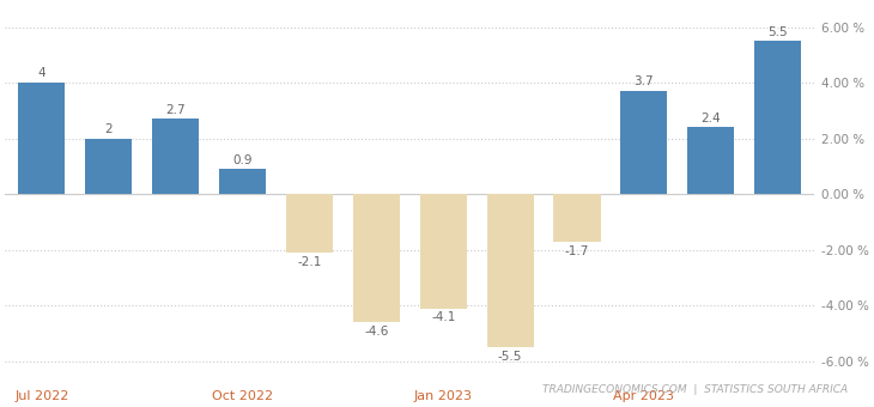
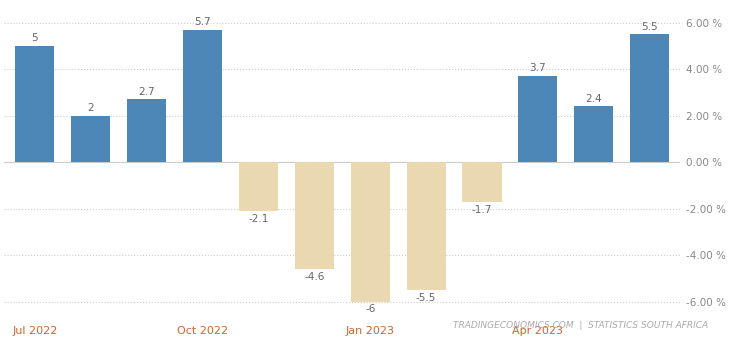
Jul 2022: 4 -> 5
Oct 2022: 0.9 -> 5.7
Jan 2023: -4.1 -> -6
